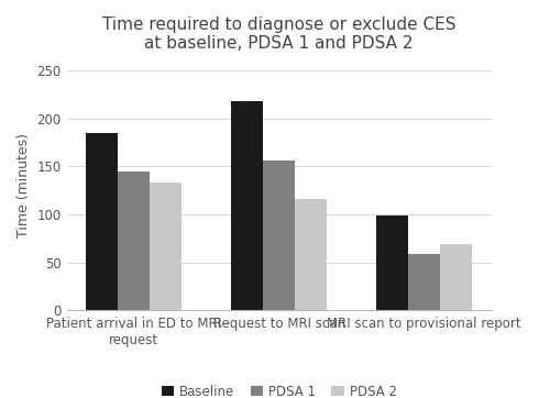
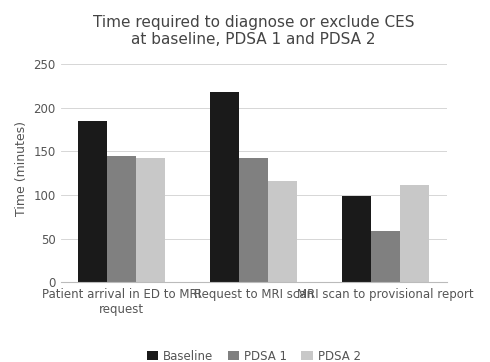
PDSA 2/Patient arrival in ED to MRI request: 133 -> 142
PDSA 1/Request to MRI scan: 156 -> 142
PDSA 2/MRI scan to provisional report: 69 -> 112
